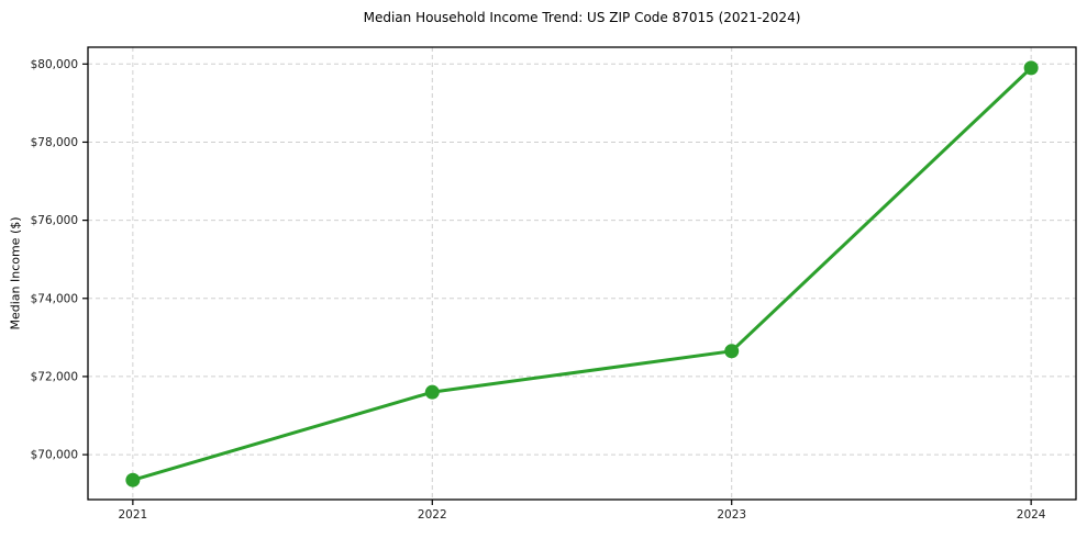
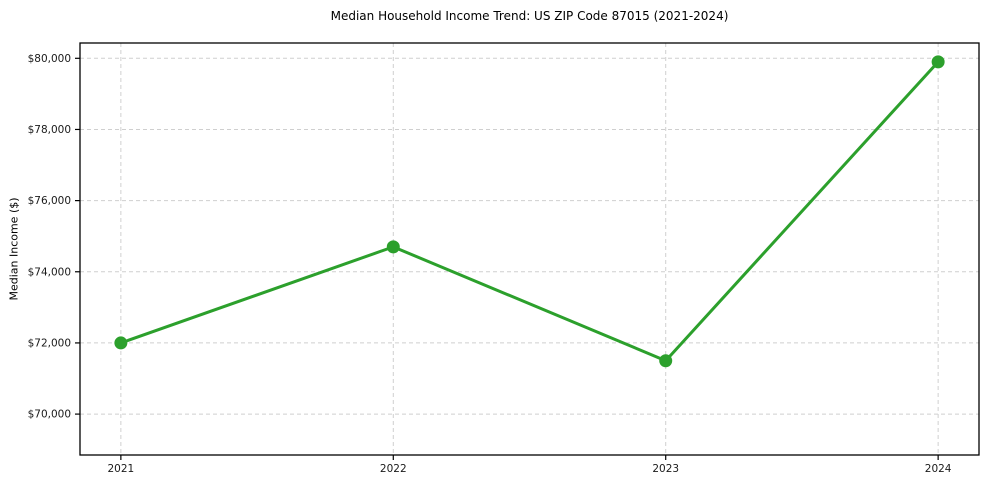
2021: $69400 -> $72000
2022: $71600 -> $74700
2023: $72600 -> $71500
